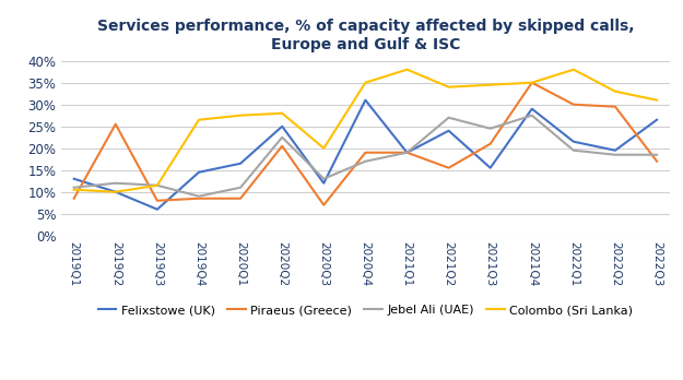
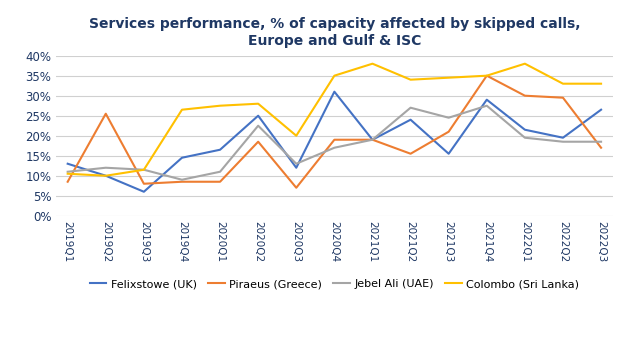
Piraeus (Greece)/2020Q2: 20.5% -> 18.5%
Colombo (Sri Lanka)/2022Q3: 31.0% -> 33.0%
